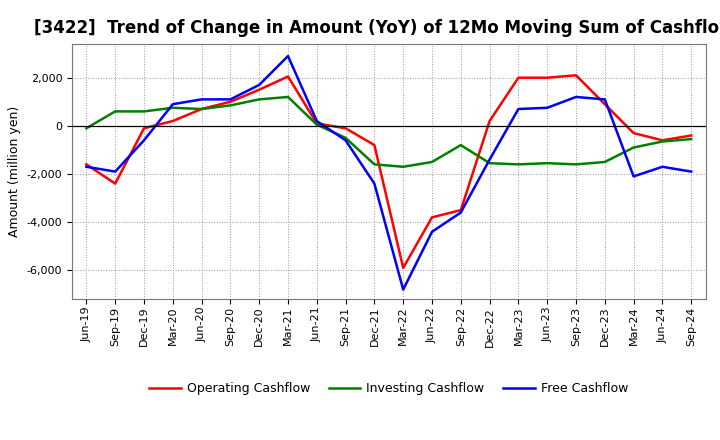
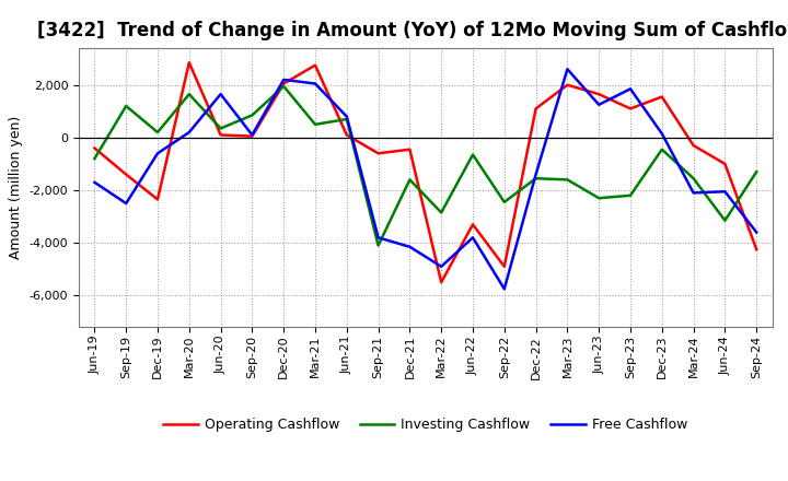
Operating Cashflow/Jun-19: -1,600 -> -400
Investing Cashflow/Jun-19: -100 -> -800
Operating Cashflow/Sep-19: -2,400 -> -1,400
Investing Cashflow/Sep-19: 600 -> 1,200
Free Cashflow/Sep-19: -1,900 -> -2,500
Operating Cashflow/Dec-19: -100 -> -2,350
Investing Cashflow/Dec-19: 600 -> 200
Operating Cashflow/Mar-20: 200 -> 2,850
Investing Cashflow/Mar-20: 750 -> 1,650
Free Cashflow/Mar-20: 900 -> 200
Operating Cashflow/Jun-20: 700 -> 100
Investing Cashflow/Jun-20: 700 -> 350
Free Cashflow/Jun-20: 1,100 -> 1,650
Operating Cashflow/Sep-20: 1,000 -> 50
Free Cashflow/Sep-20: 1,100 -> 100
Operating Cashflow/Dec-20: 1,500 -> 2,050
Investing Cashflow/Dec-20: 1,100 -> 1,950
Free Cashflow/Dec-20: 1,700 -> 2,200
Operating Cashflow/Mar-21: 2,050 -> 2,750
Investing Cashflow/Mar-21: 1,200 -> 500
Free Cashflow/Mar-21: 2,900 -> 2,050
Investing Cashflow/Jun-21: 50 -> 700
Free Cashflow/Jun-21: 200 -> 800
Operating Cashflow/Sep-21: -100 -> -600
Investing Cashflow/Sep-21: -500 -> -4,100
Free Cashflow/Sep-21: -600 -> -3,800
Operating Cashflow/Dec-21: -800 -> -450
Free Cashflow/Dec-21: -2,400 -> -4,150
Operating Cashflow/Mar-22: -5,900 -> -5,500
Investing Cashflow/Mar-22: -1,700 -> -2,850
Free Cashflow/Mar-22: -6,800 -> -4,900
Operating Cashflow/Jun-22: -3,800 -> -3,300
Investing Cashflow/Jun-22: -1,500 -> -650
Free Cashflow/Jun-22: -4,400 -> -3,800
Operating Cashflow/Sep-22: -3,500 -> -4,900
Investing Cashflow/Sep-22: -800 -> -2,450
Free Cashflow/Sep-22: -3,600 -> -5,750
Operating Cashflow/Dec-22: 200 -> 1,100
Free Cashflow/Mar-23: 700 -> 2,600
Operating Cashflow/Jun-23: 2,000 -> 1,650
Investing Cashflow/Jun-23: -1,550 -> -2,300
Free Cashflow/Jun-23: 750 -> 1,250
Operating Cashflow/Sep-23: 2,100 -> 1,100
Investing Cashflow/Sep-23: -1,600 -> -2,200
Free Cashflow/Sep-23: 1,200 -> 1,850
Operating Cashflow/Dec-23: 900 -> 1,550
Investing Cashflow/Dec-23: -1,500 -> -450
Free Cashflow/Dec-23: 1,100 -> 150
Investing Cashflow/Mar-24: -900 -> -1,550
Operating Cashflow/Jun-24: -600 -> -1,000
Investing Cashflow/Jun-24: -650 -> -3,150
Free Cashflow/Jun-24: -1,700 -> -2,050
Operating Cashflow/Sep-24: -400 -> -4,250
Investing Cashflow/Sep-24: -550 -> -1,300
Free Cashflow/Sep-24: -1,900 -> -3,600
